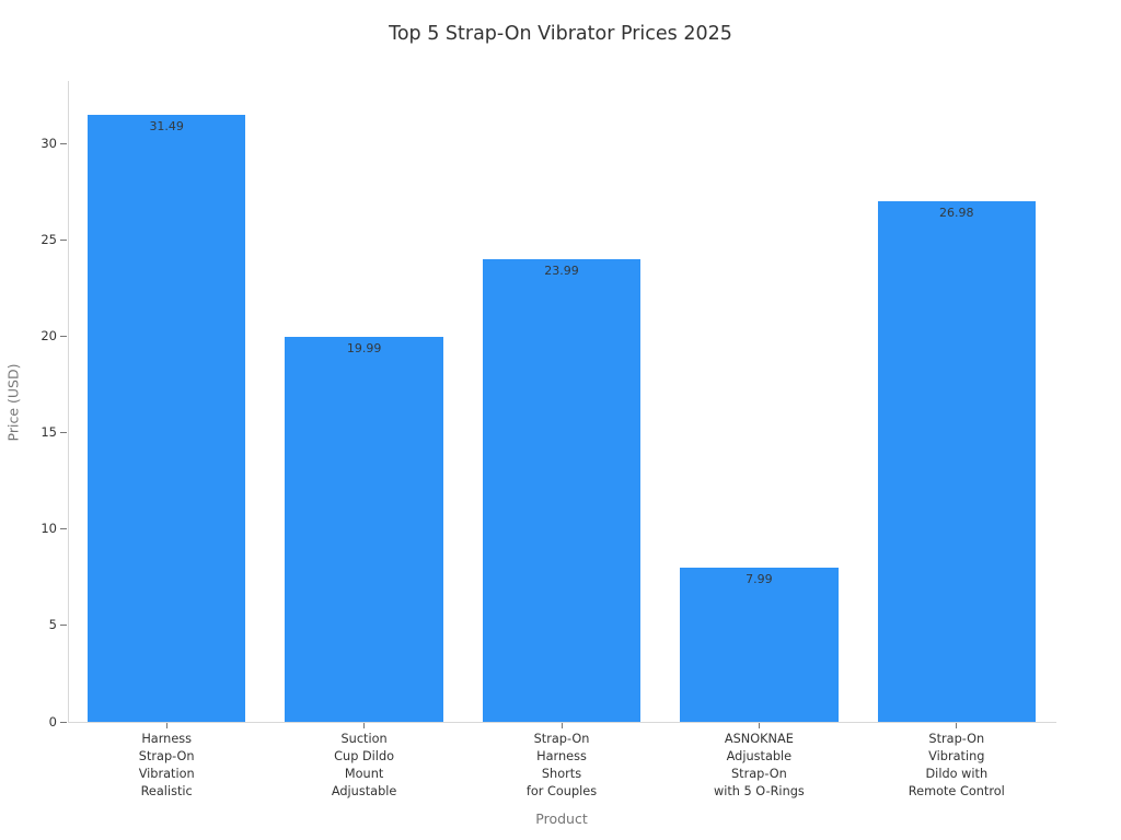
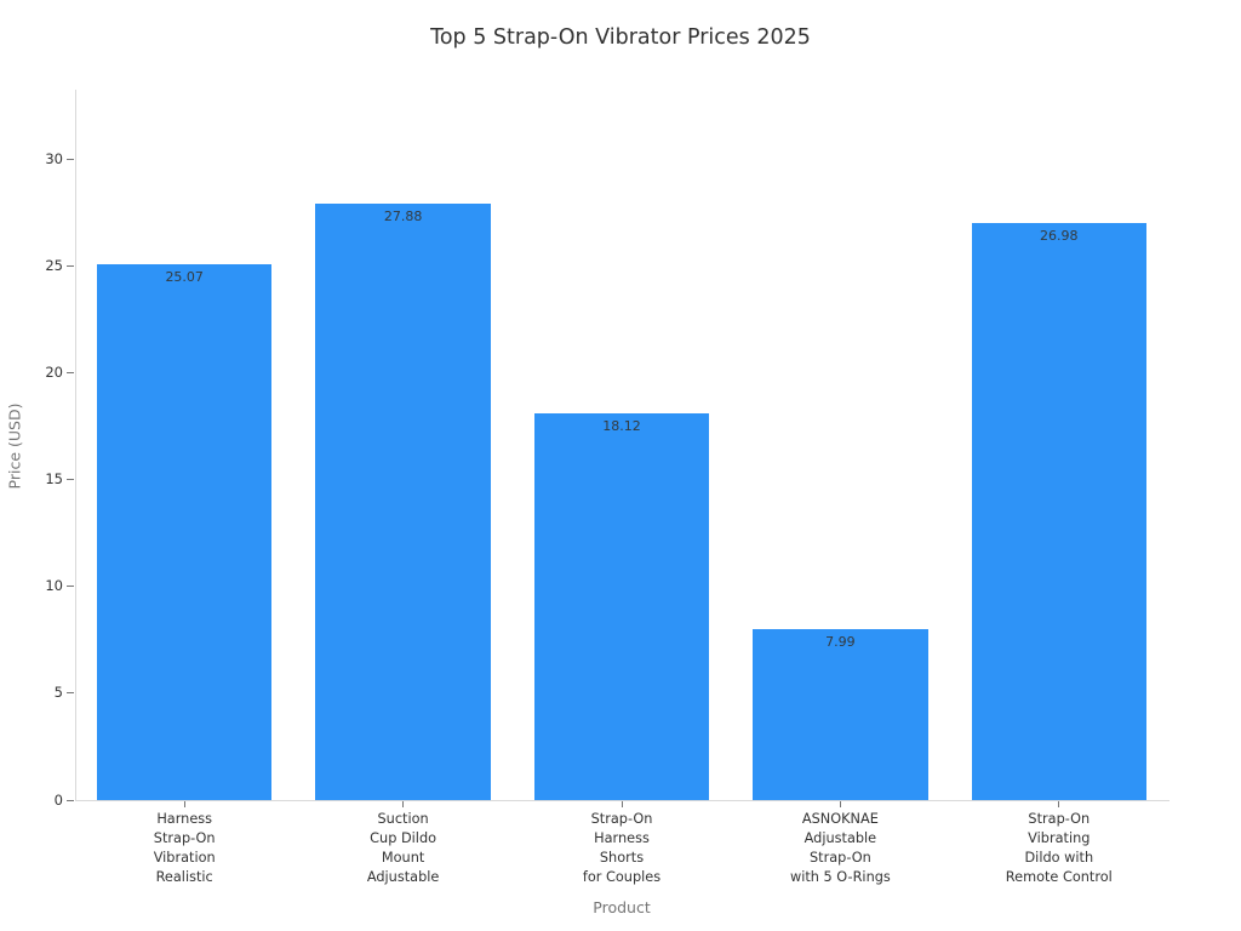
Harness Strap-On Vibration Realistic: 31.49 -> 25.07
Suction Cup Dildo Mount Adjustable: 19.99 -> 27.88
Strap-On Harness Shorts for Couples: 23.99 -> 18.12
